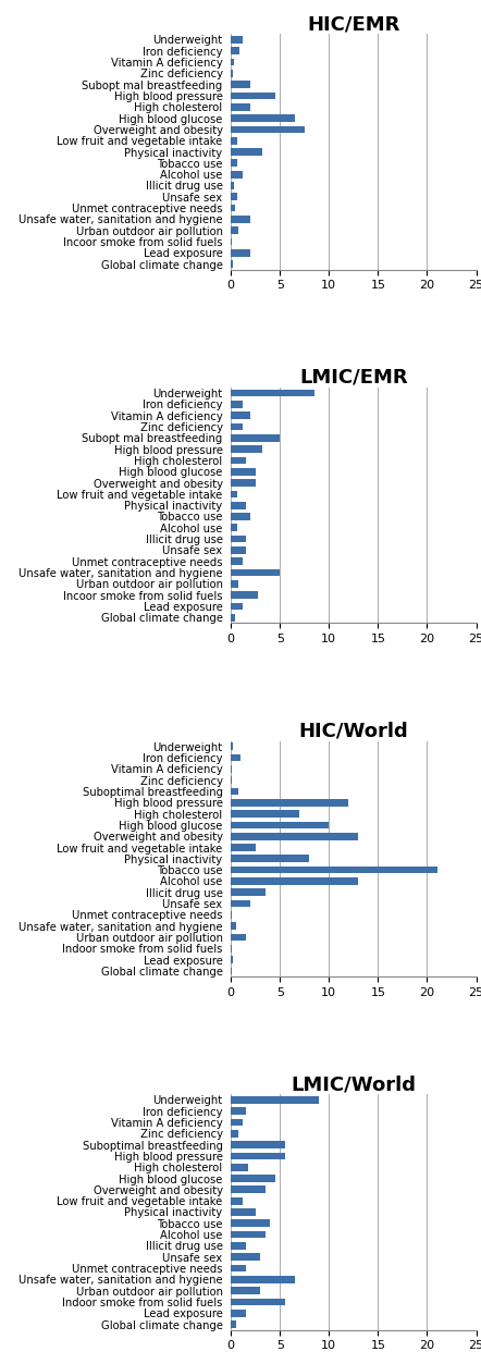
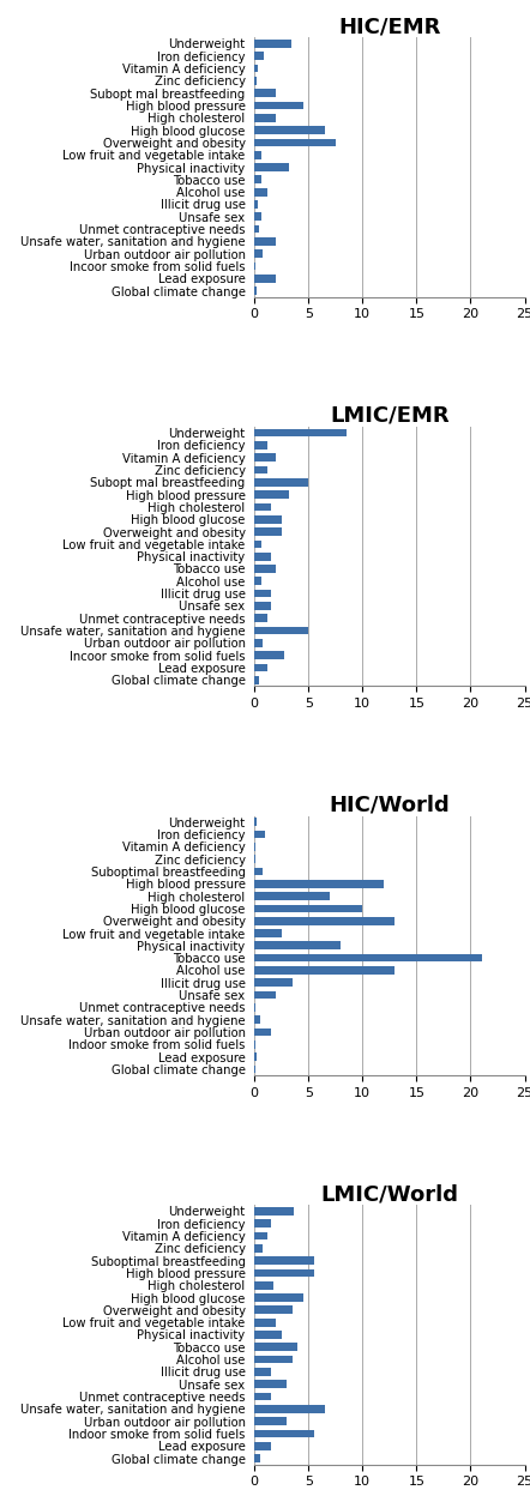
HIC/EMR/Underweight: 1.2 -> 3.4
LMIC/World/Underweight: 9.0 -> 3.6
LMIC/World/Low fruit and vegetable intake: 1.2 -> 2.0
